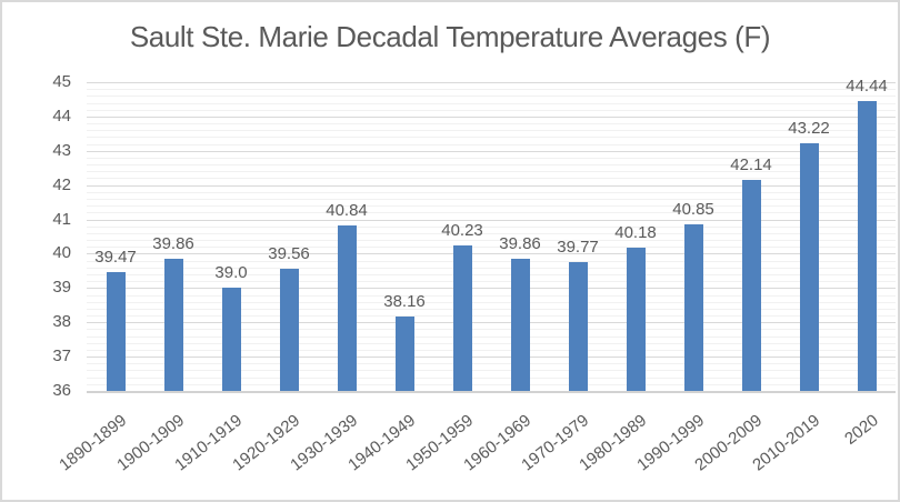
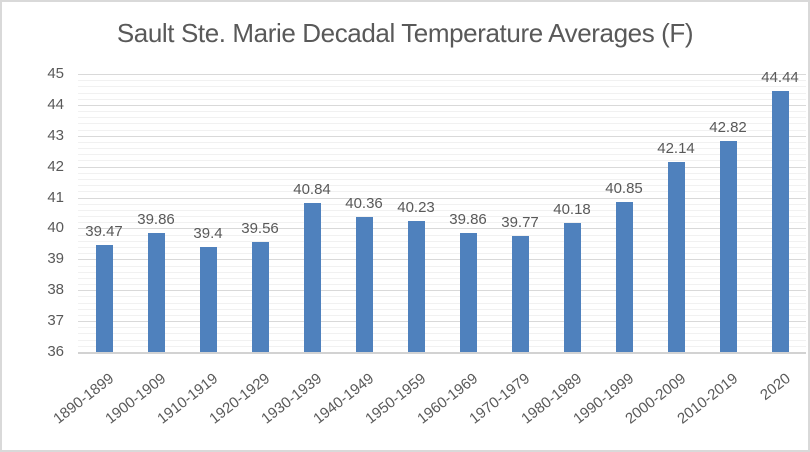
1910-1919: 39.0 -> 39.4
1940-1949: 38.16 -> 40.36
2010-2019: 43.22 -> 42.82
